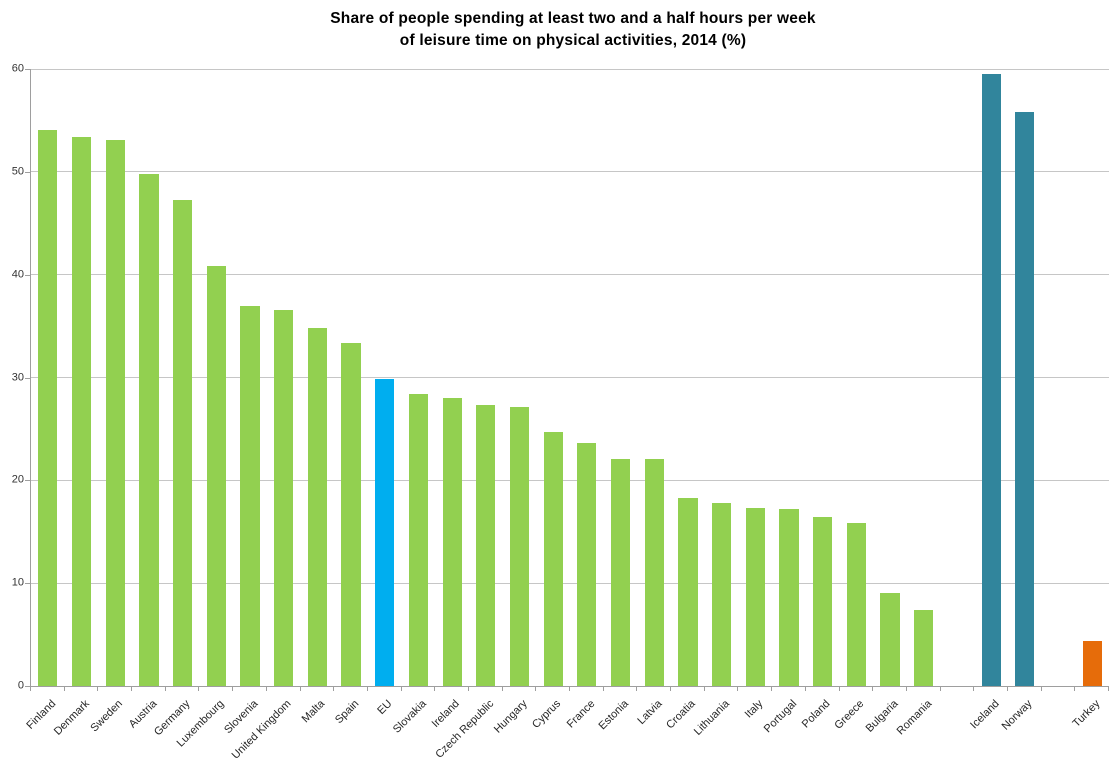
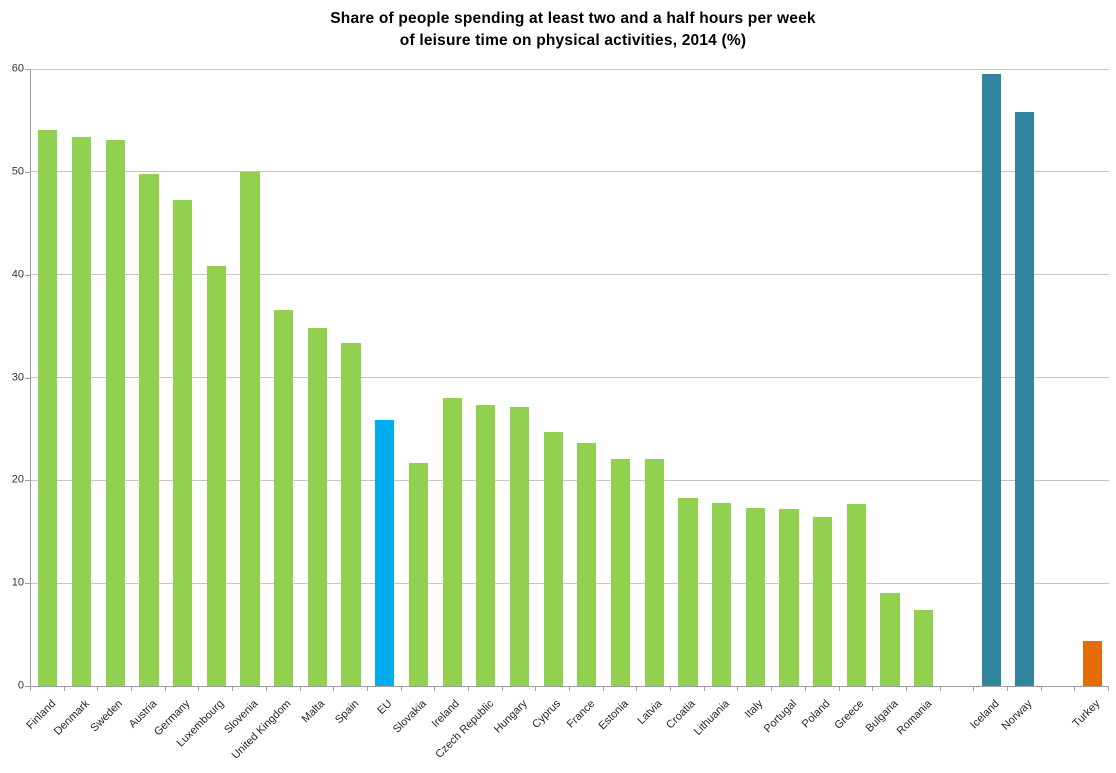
Slovenia: 37.0 -> 50.0
EU: 29.9 -> 25.9
Slovakia: 28.4 -> 21.7
Greece: 15.9 -> 17.7
